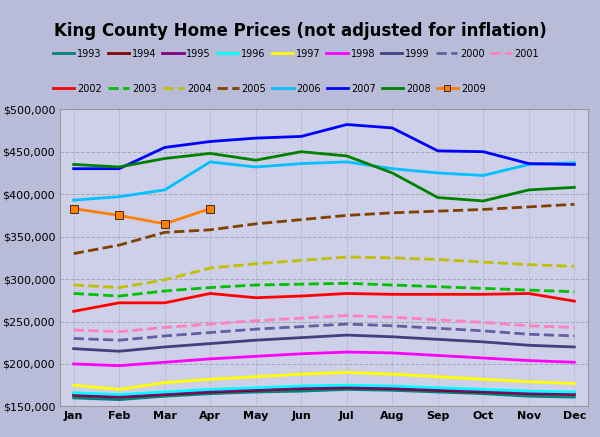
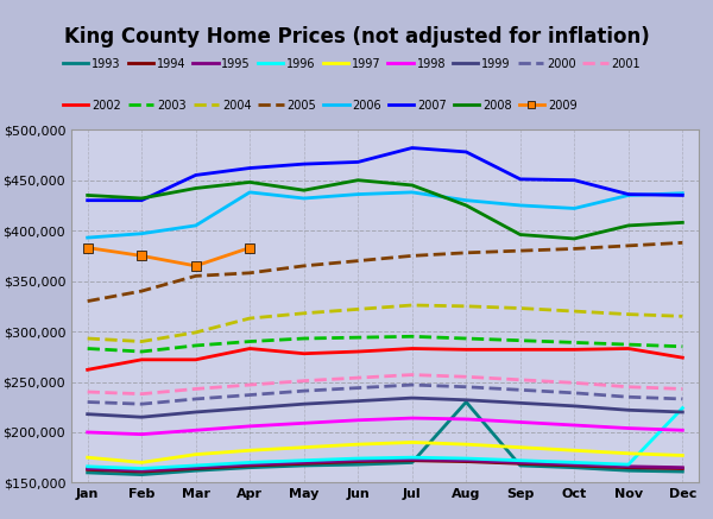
1993/Aug: $169,000 -> $230,000
1996/Dec: $167,000 -> $224,000
